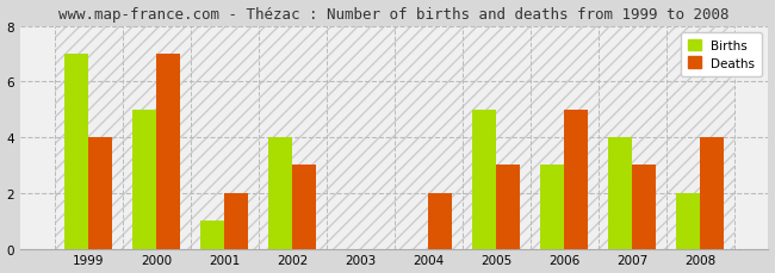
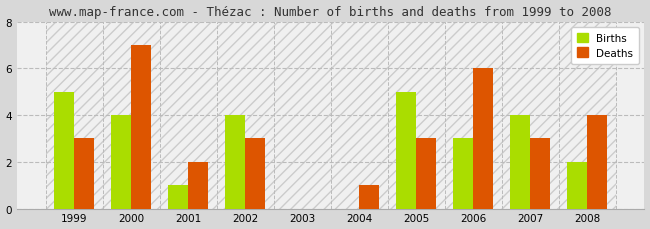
Births/1999: 7 -> 5
Deaths/1999: 4 -> 3
Births/2000: 5 -> 4
Deaths/2004: 2 -> 1
Deaths/2006: 5 -> 6
